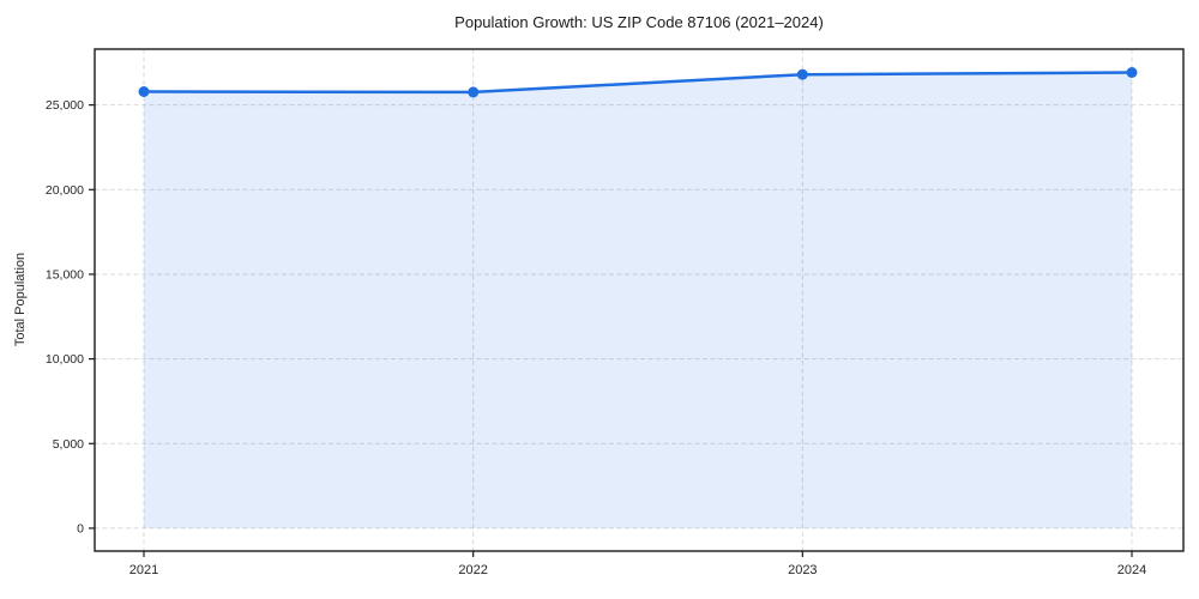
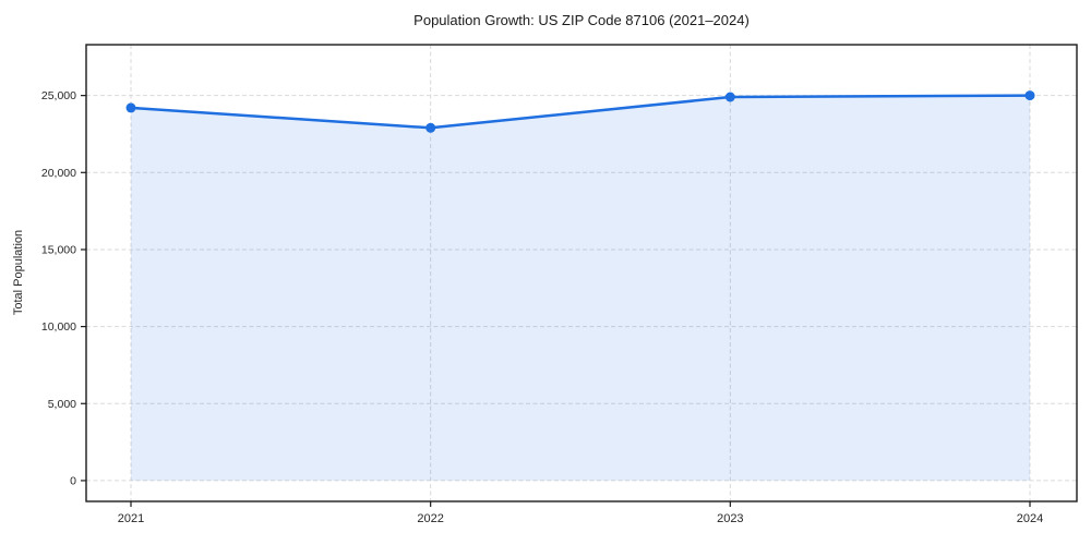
2021: 25800 -> 24200
2022: 25800 -> 22900
2023: 26800 -> 24900
2024: 26900 -> 25000
